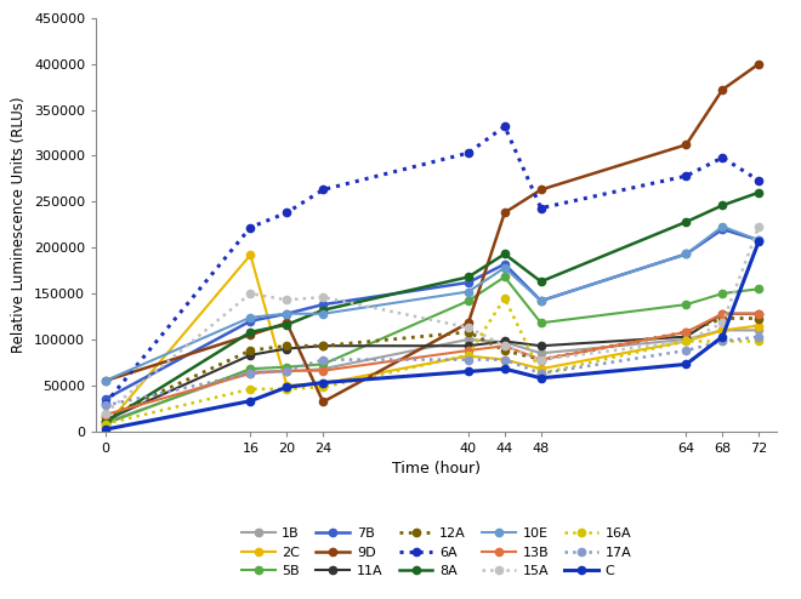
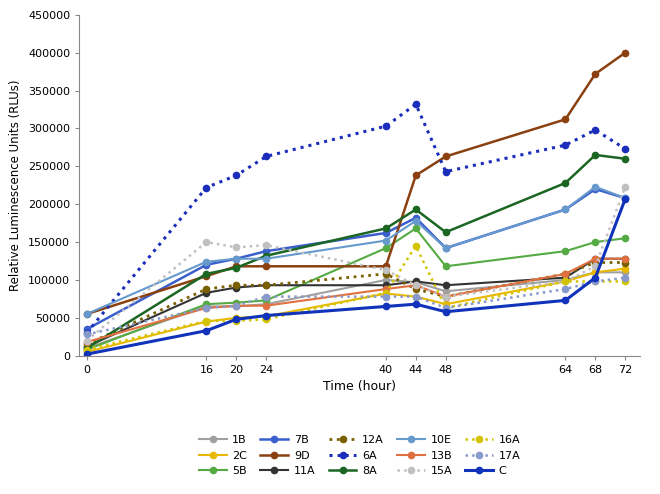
2C/16: 192000 -> 45000
9D/24: 32000 -> 118000
8A/68: 246000 -> 265000
